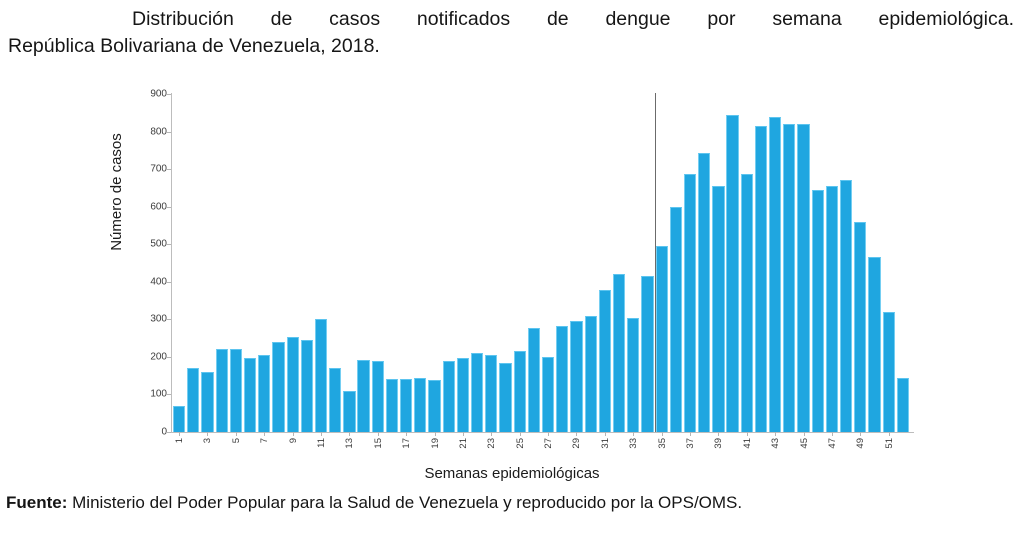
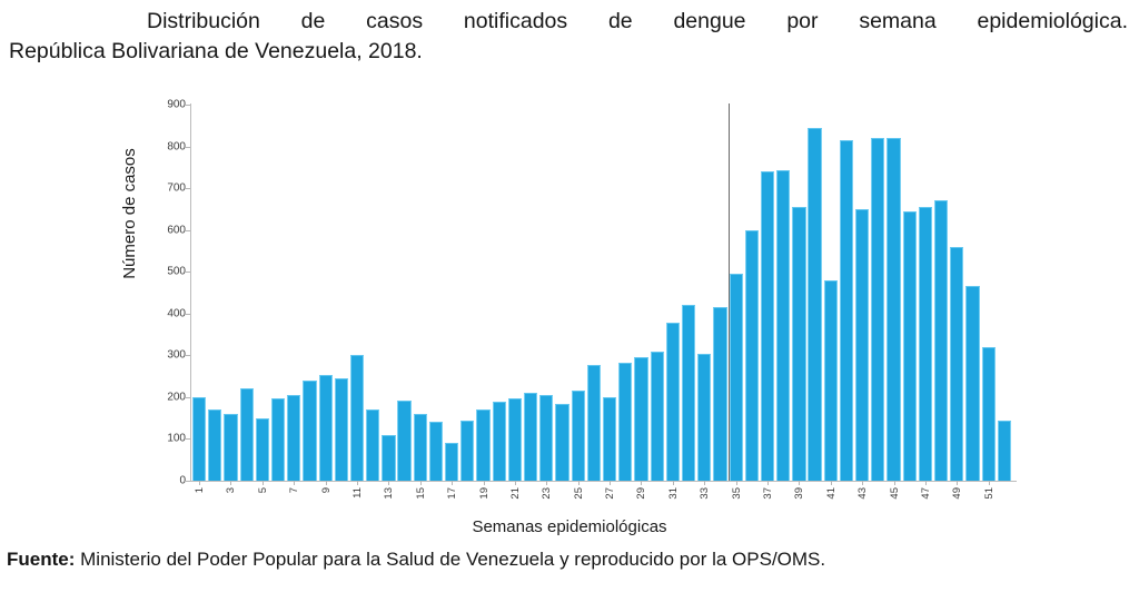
1: 70 -> 200
5: 220 -> 150
15: 190 -> 160
17: 140 -> 90
19: 140 -> 170
37: 690 -> 740
41: 690 -> 480
43: 840 -> 650
